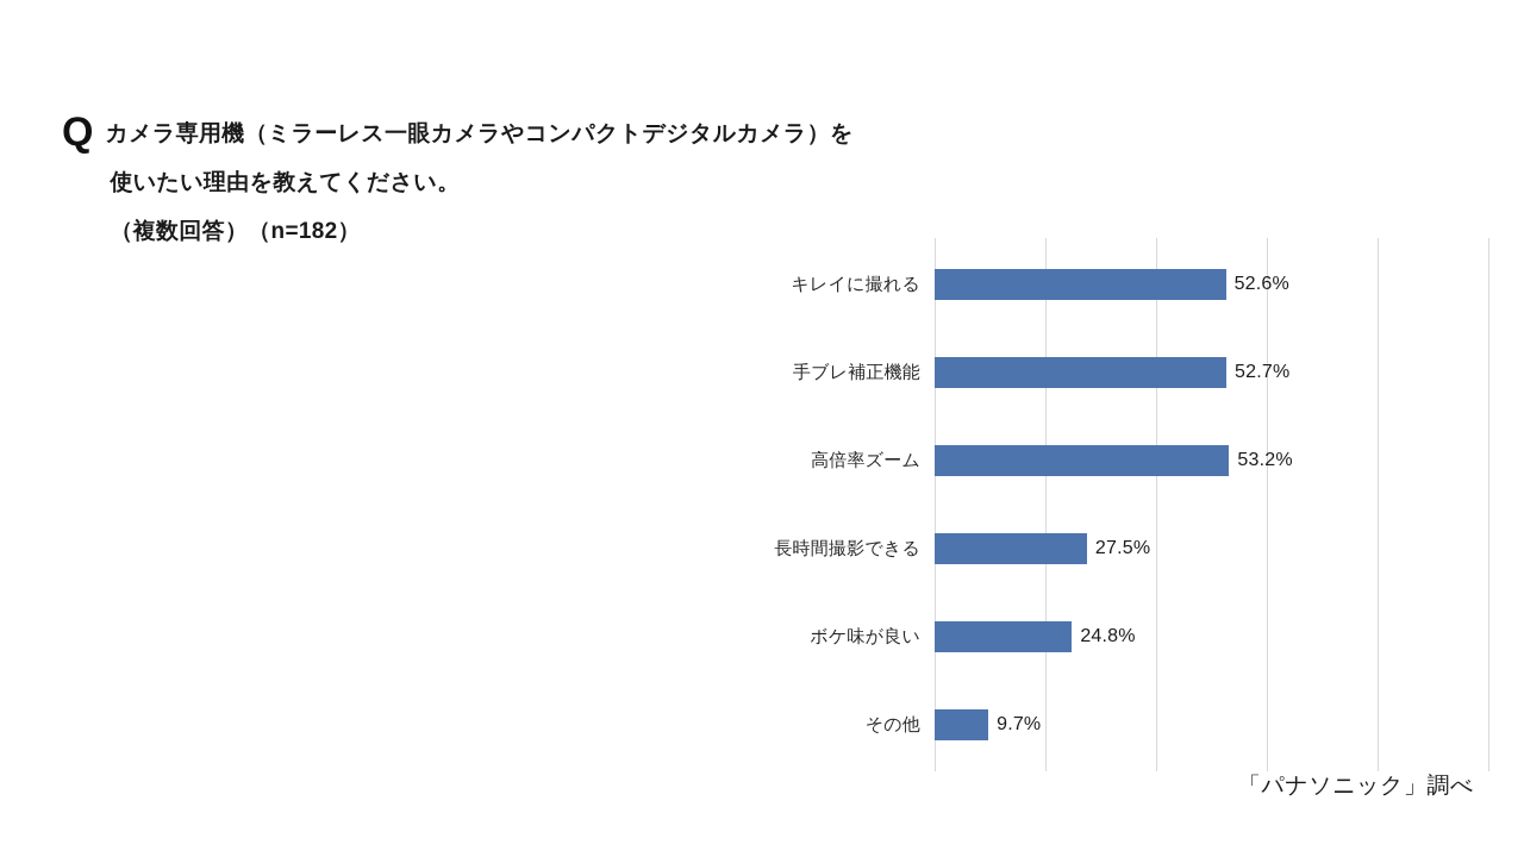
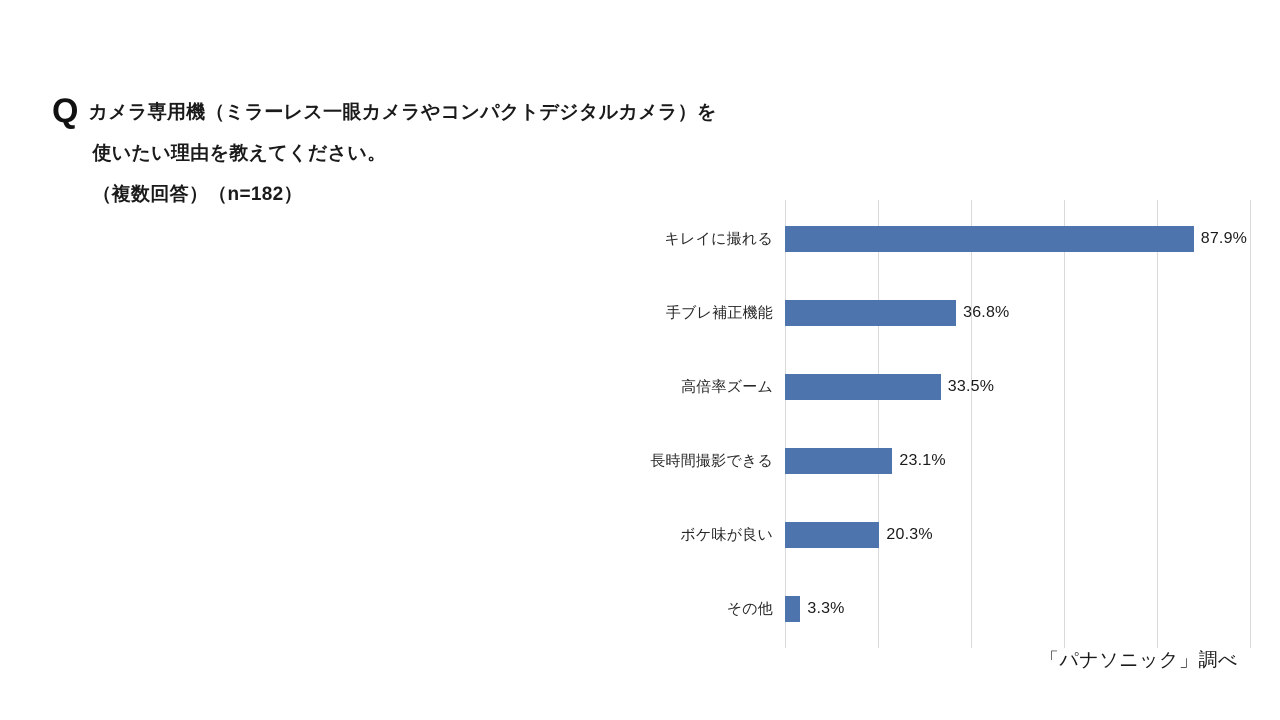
キレイに撮れる: 52.6% -> 87.9%
手ブレ補正機能: 52.7% -> 36.8%
高倍率ズーム: 53.2% -> 33.5%
長時間撮影できる: 27.5% -> 23.1%
ボケ味が良い: 24.8% -> 20.3%
その他: 9.7% -> 3.3%
